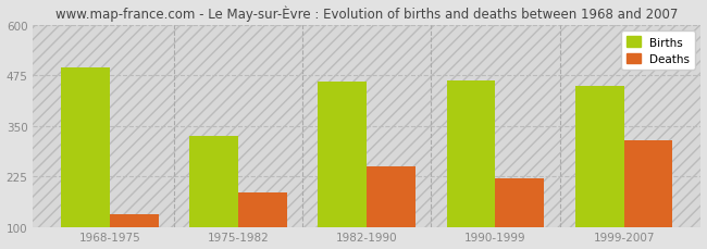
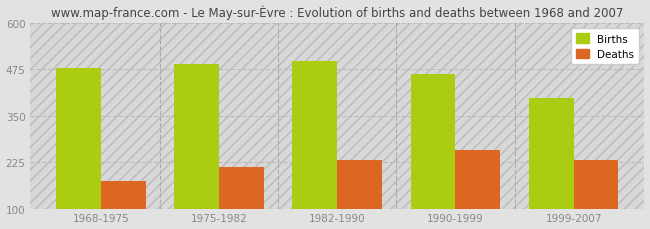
Births/1968-1975: 495 -> 480
Deaths/1968-1975: 130 -> 175
Births/1975-1982: 325 -> 490
Deaths/1975-1982: 185 -> 212
Births/1982-1990: 460 -> 497
Deaths/1982-1990: 250 -> 232
Deaths/1990-1999: 220 -> 258
Births/1999-2007: 450 -> 398
Deaths/1999-2007: 315 -> 232
